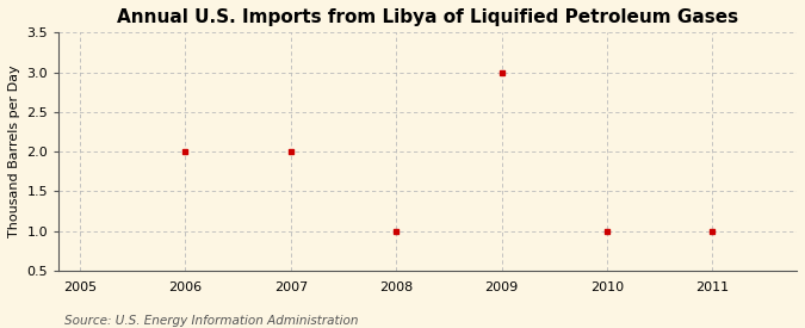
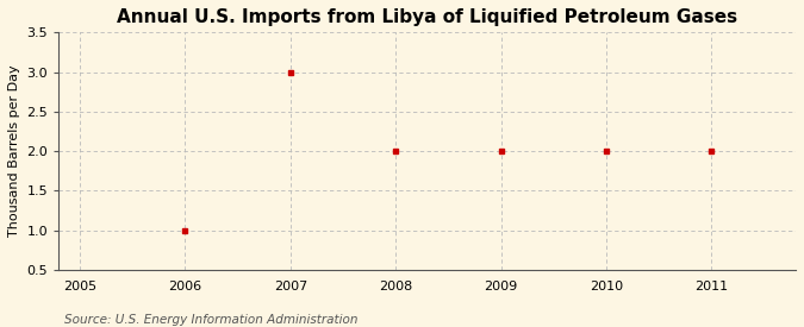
2006: 2 -> 1
2007: 2 -> 3
2008: 1 -> 2
2009: 3 -> 2
2010: 1 -> 2
2011: 1 -> 2
